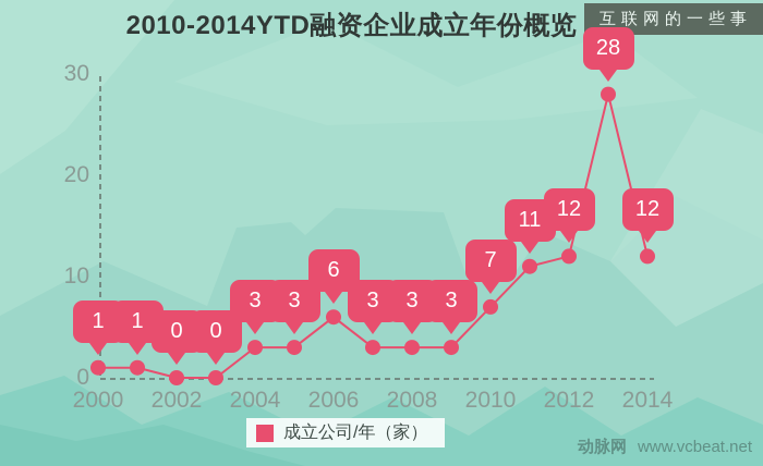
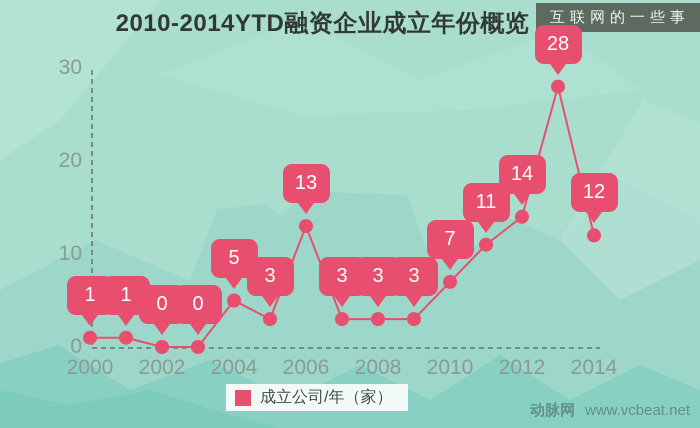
2004: 3 -> 5
2006: 6 -> 13
2012: 12 -> 14
